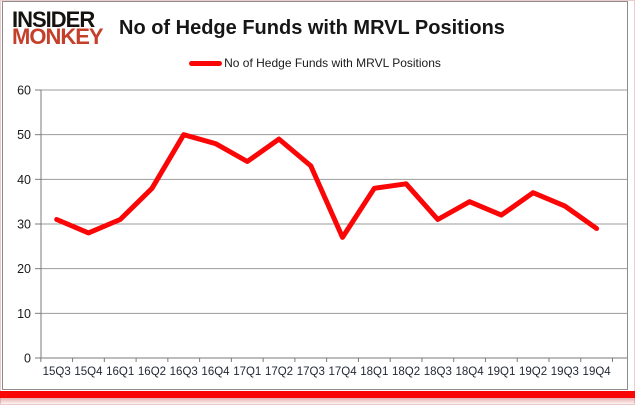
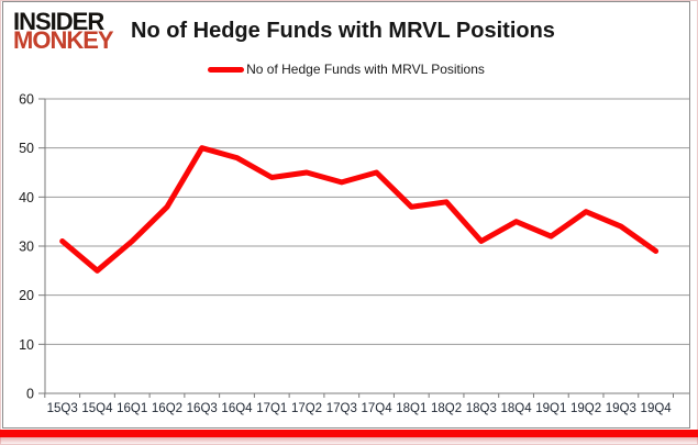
15Q4: 28 -> 25
17Q2: 49 -> 45
17Q4: 27 -> 45
